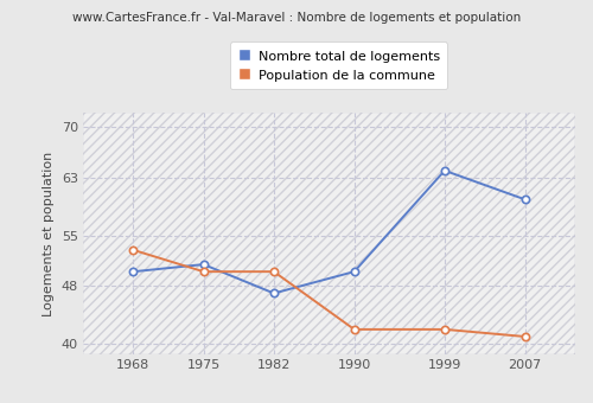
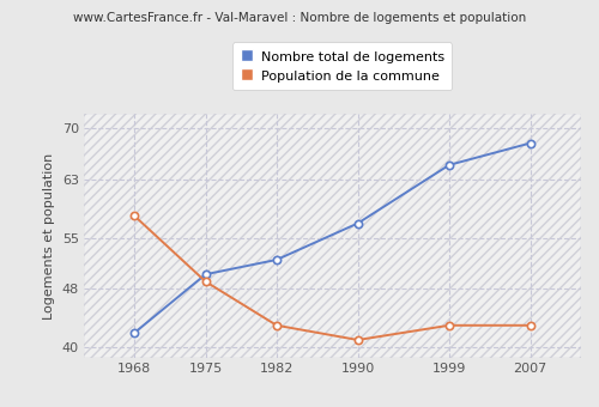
Nombre total de logements/1968: 50 -> 42
Population de la commune/1968: 53 -> 58
Nombre total de logements/1975: 51 -> 50
Population de la commune/1975: 50 -> 49
Nombre total de logements/1982: 47 -> 52
Population de la commune/1982: 50 -> 43
Nombre total de logements/1990: 50 -> 57
Population de la commune/1990: 42 -> 41
Nombre total de logements/1999: 64 -> 65
Population de la commune/1999: 42 -> 43
Nombre total de logements/2007: 60 -> 68
Population de la commune/2007: 41 -> 43
